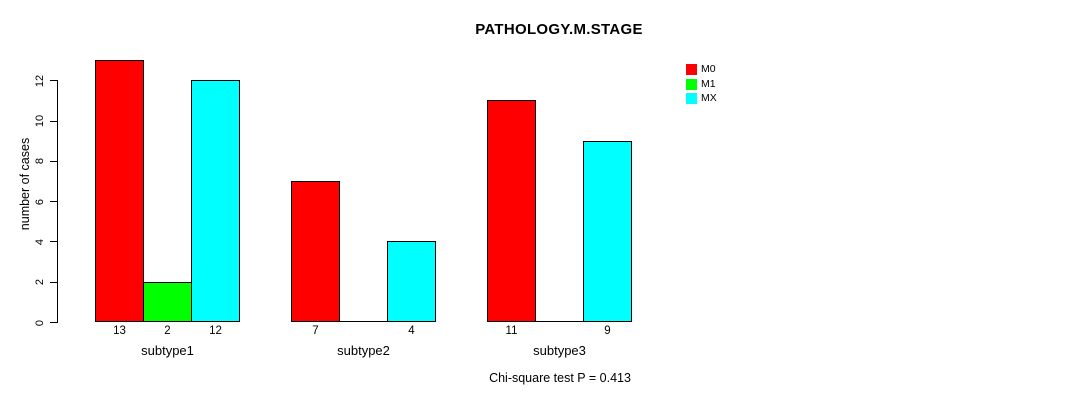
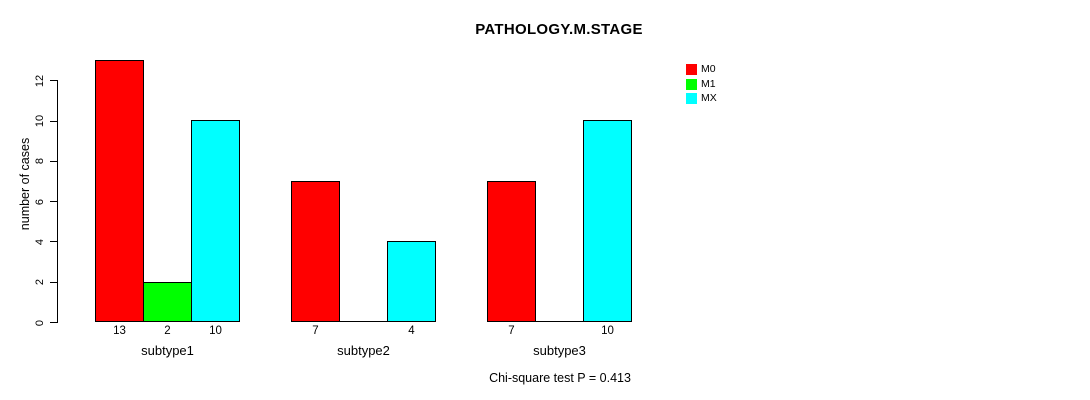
MX/subtype1: 12 -> 10
M0/subtype3: 11 -> 7
MX/subtype3: 9 -> 10
